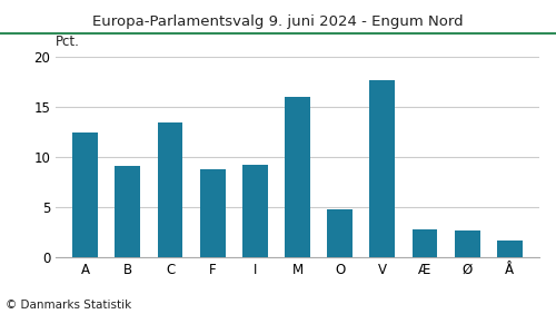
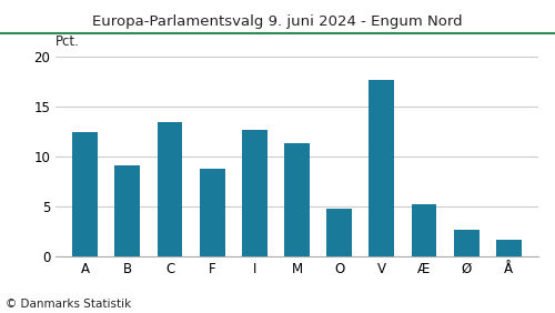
I: 9.2 -> 12.7
M: 16.0 -> 11.3
Æ: 2.8 -> 5.2
